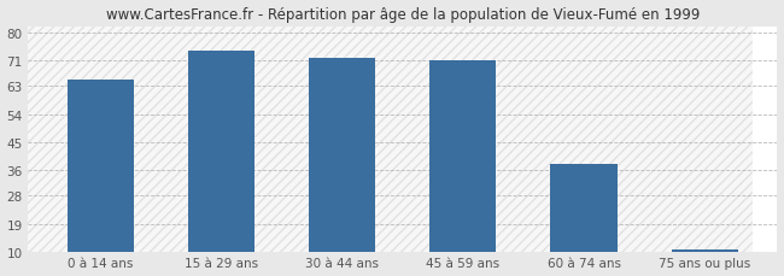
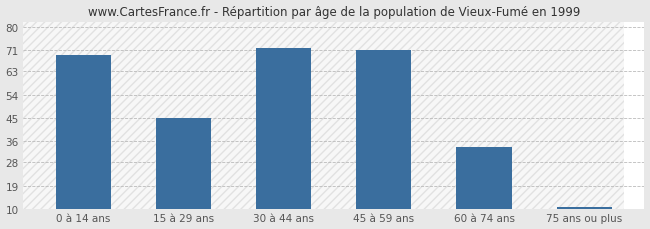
0 à 14 ans: 65 -> 69
15 à 29 ans: 74 -> 45
60 à 74 ans: 38 -> 34
